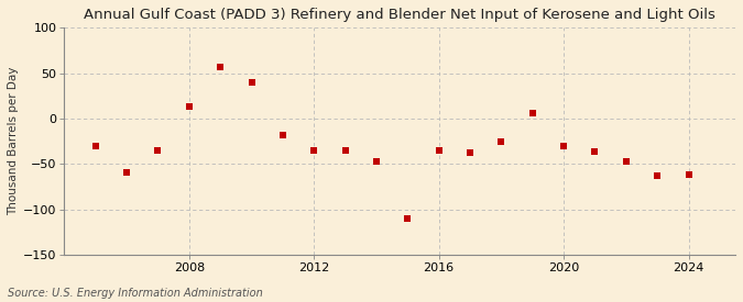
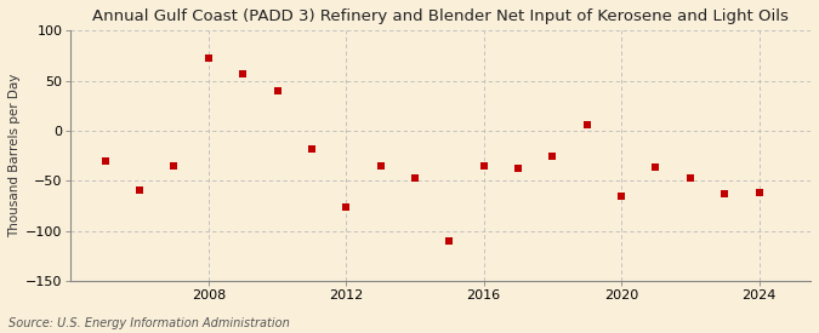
2008: 13 -> 72
2012: -35 -> -76
2020: -30 -> -66
